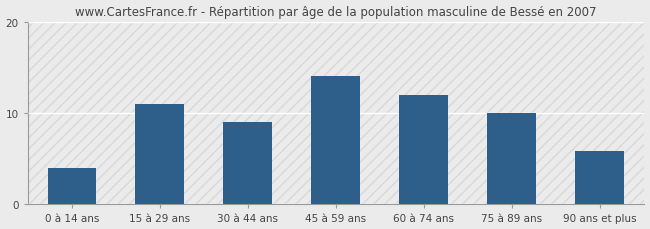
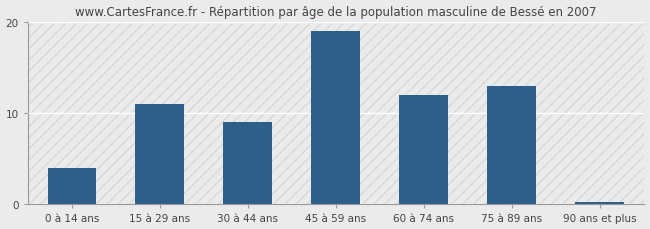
45 à 59 ans: 14.0 -> 19.0
75 à 89 ans: 10.0 -> 13.0
90 ans et plus: 5.8 -> 0.3
